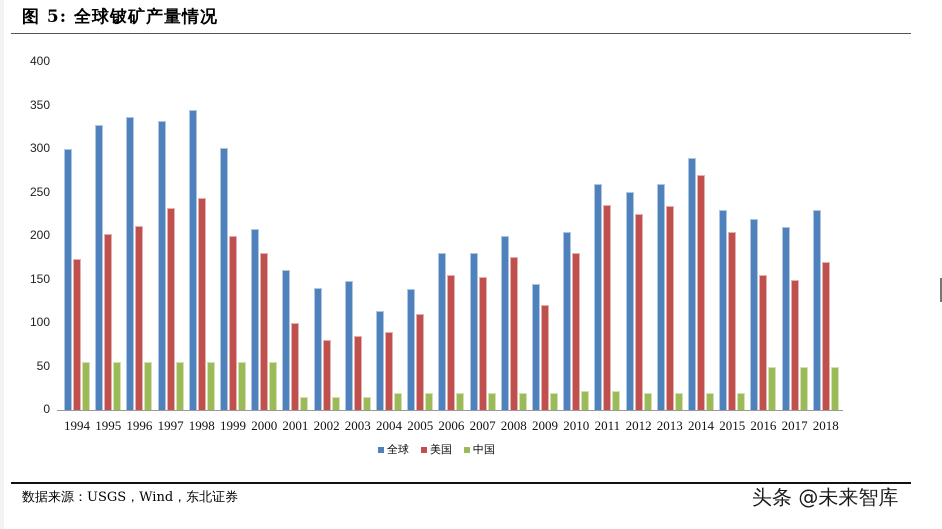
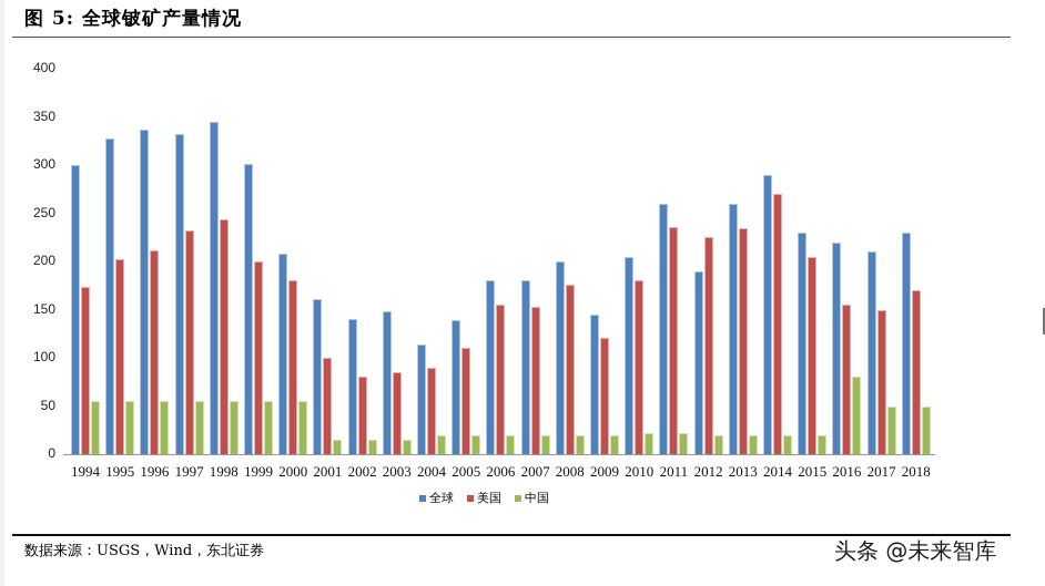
全球/2012: 250 -> 190
中国/2016: 50 -> 80
